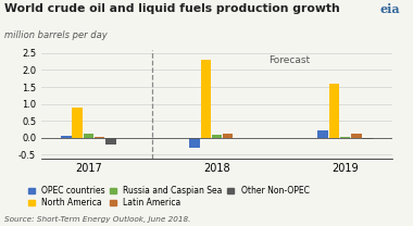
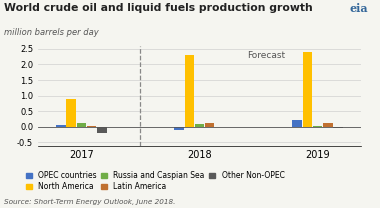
OPEC countries/2018: -0.30 -> -0.10
North America/2019: 1.6 -> 2.4
